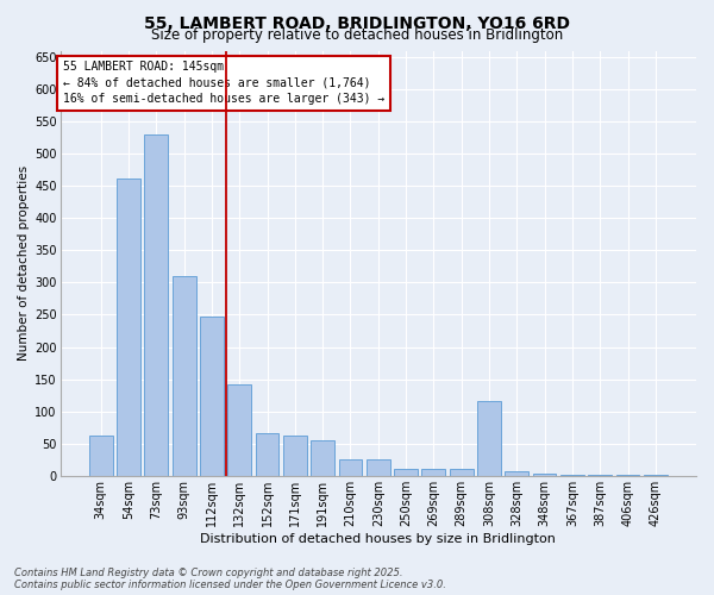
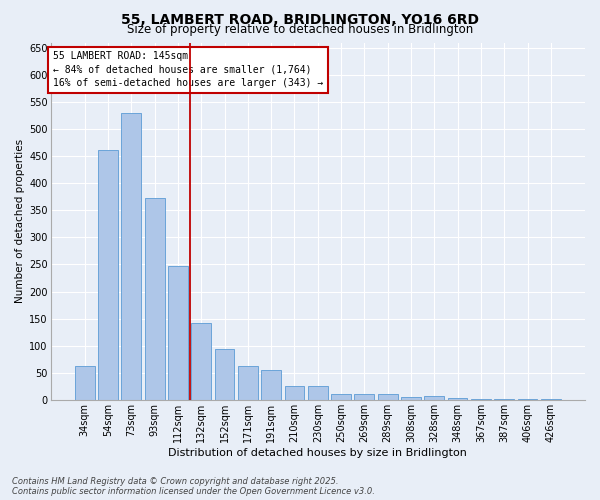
93sqm: 310 -> 372
152sqm: 66 -> 93
308sqm: 116 -> 6
